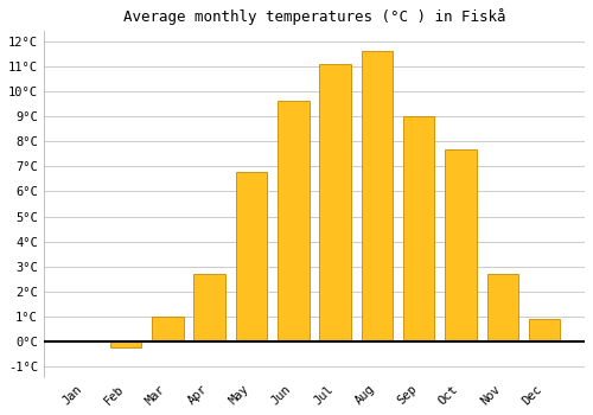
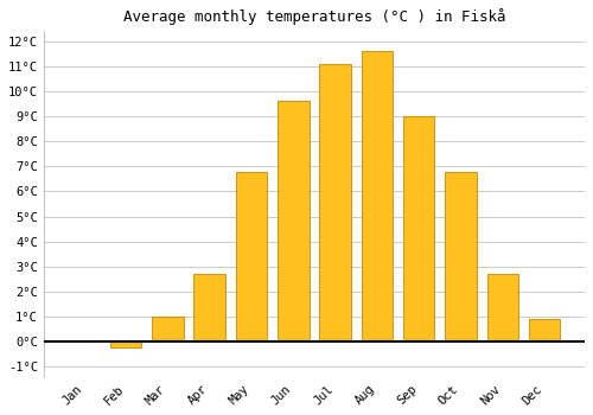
Oct: 7.7°C -> 6.8°C
